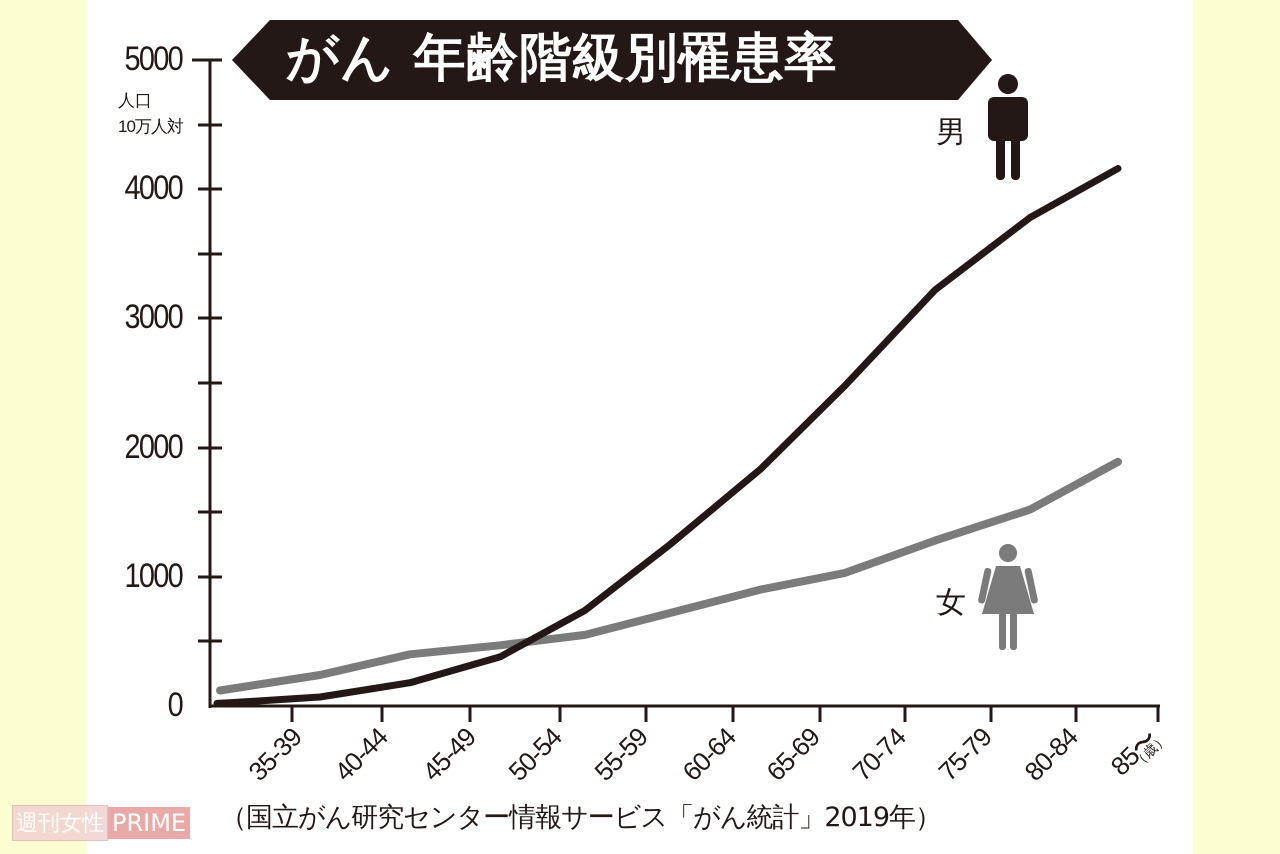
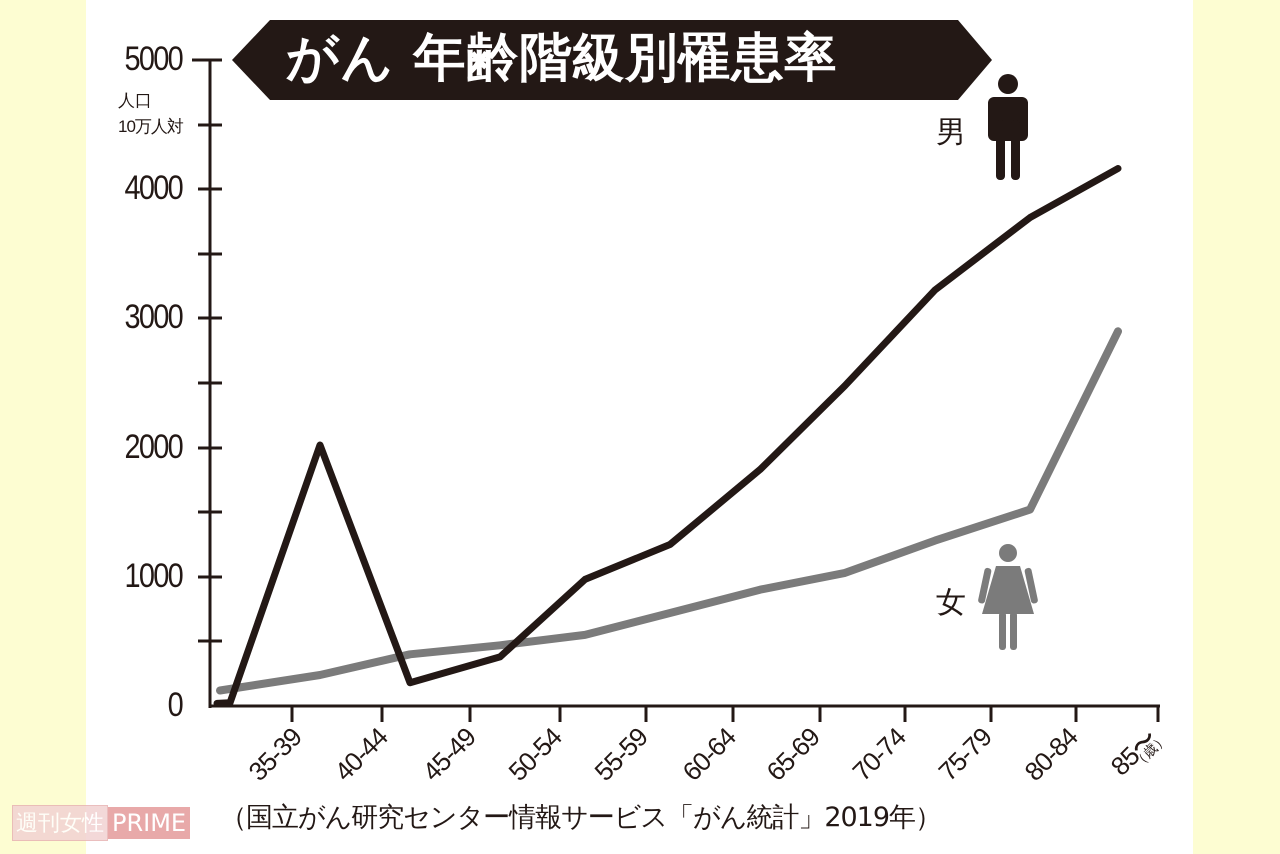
男/40-44: 70 -> 2020
男/55-59: 740 -> 980
女/85〜: 1890 -> 2900
